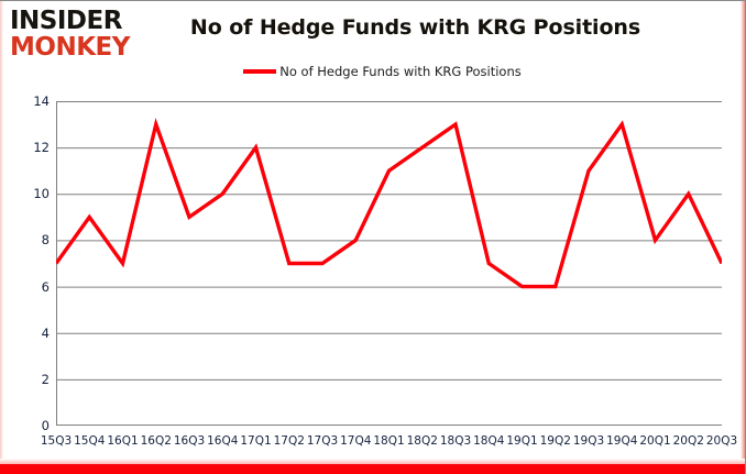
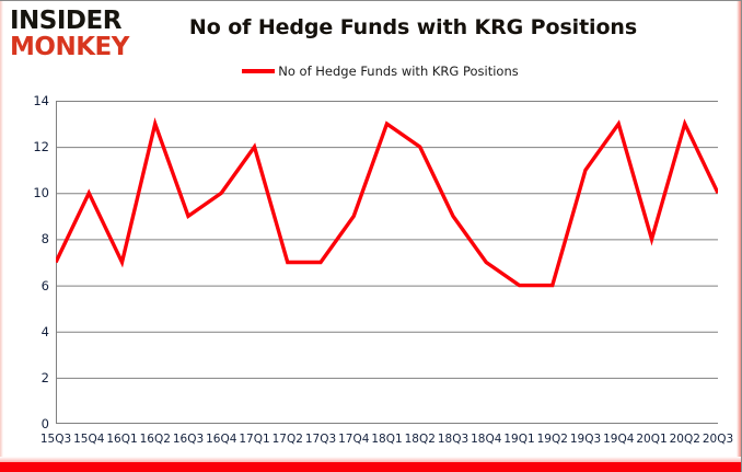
15Q4: 9 -> 10
17Q4: 8 -> 9
18Q1: 11 -> 13
18Q3: 13 -> 9
20Q2: 10 -> 13
20Q3: 7 -> 10
